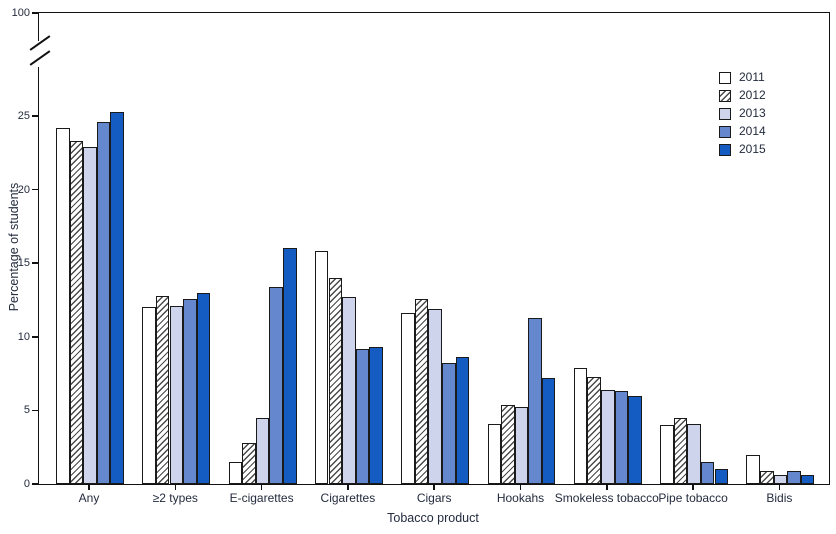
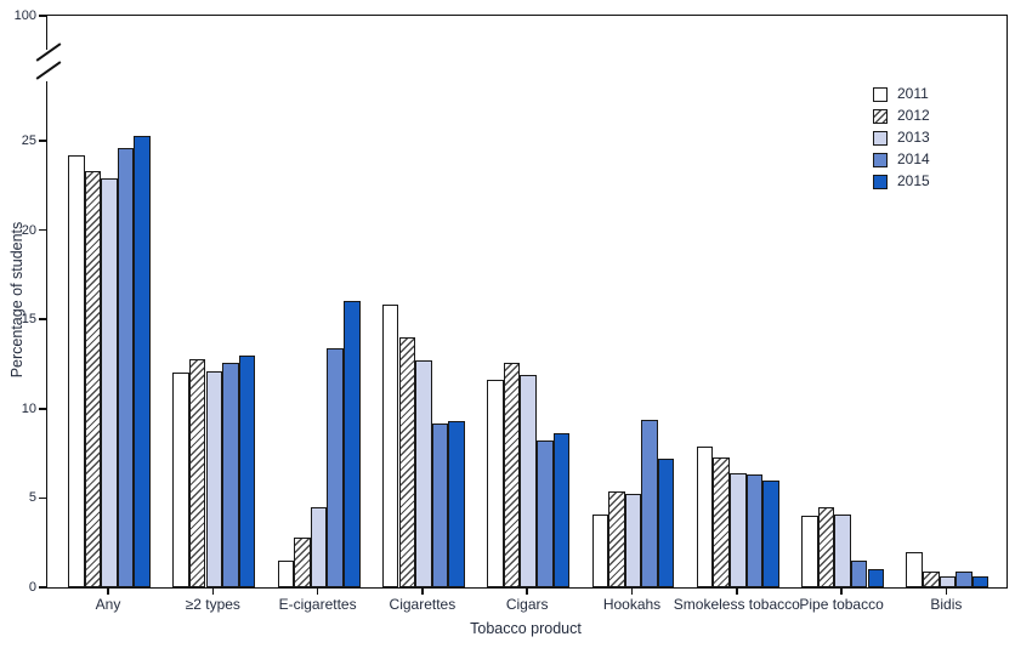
2014/Hookahs: 11.3 -> 9.4
